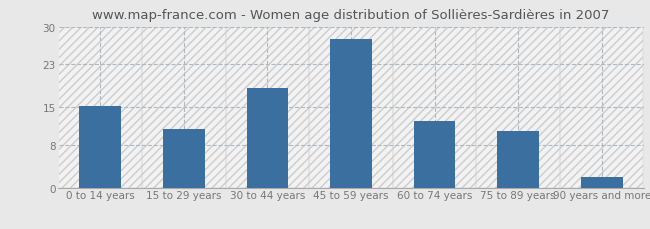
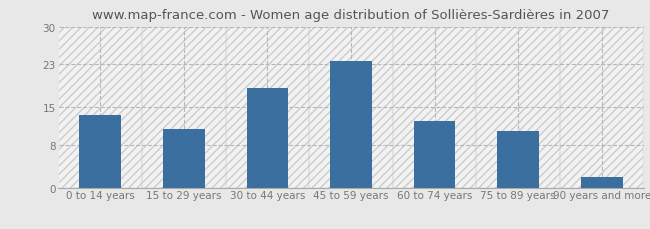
0 to 14 years: 15.2 -> 13.5
45 to 59 years: 27.6 -> 23.5
